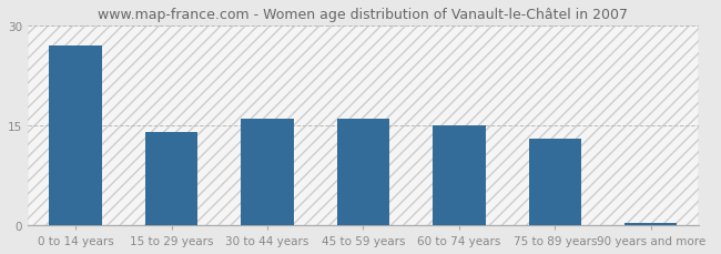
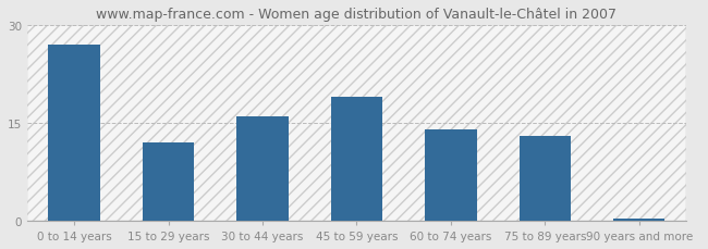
15 to 29 years: 14.0 -> 12.0
45 to 59 years: 16.0 -> 19.0
60 to 74 years: 15.0 -> 14.0
